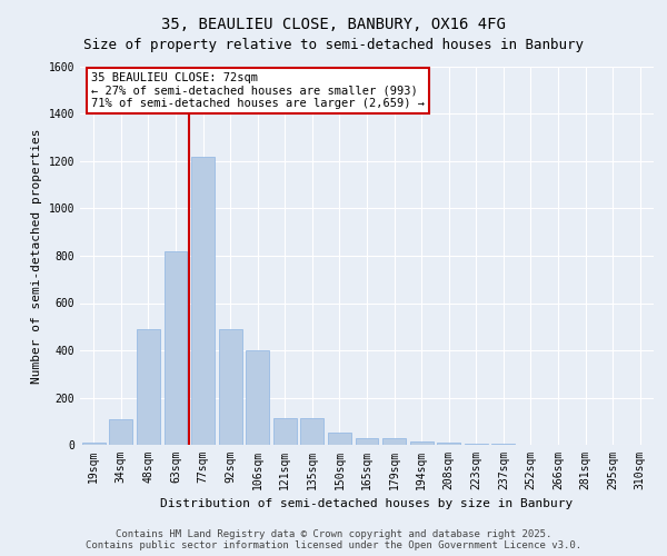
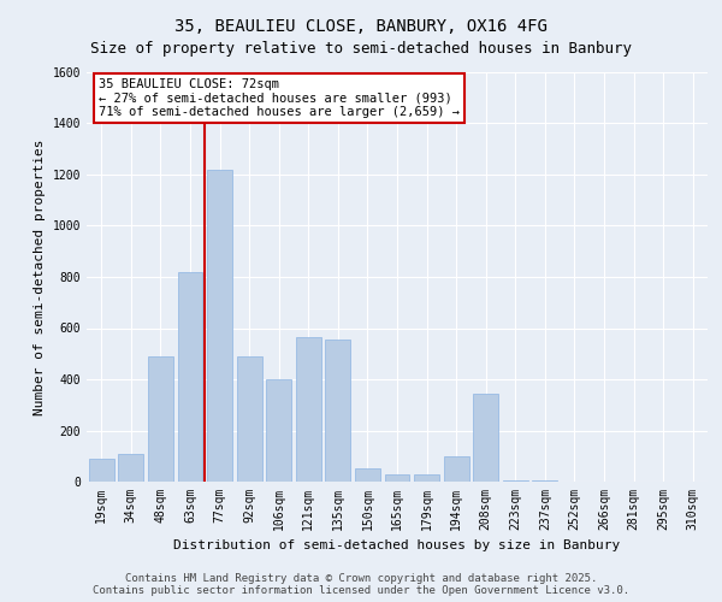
19sqm: 10 -> 90
121sqm: 115 -> 565
135sqm: 115 -> 555
194sqm: 15 -> 100
208sqm: 10 -> 345
